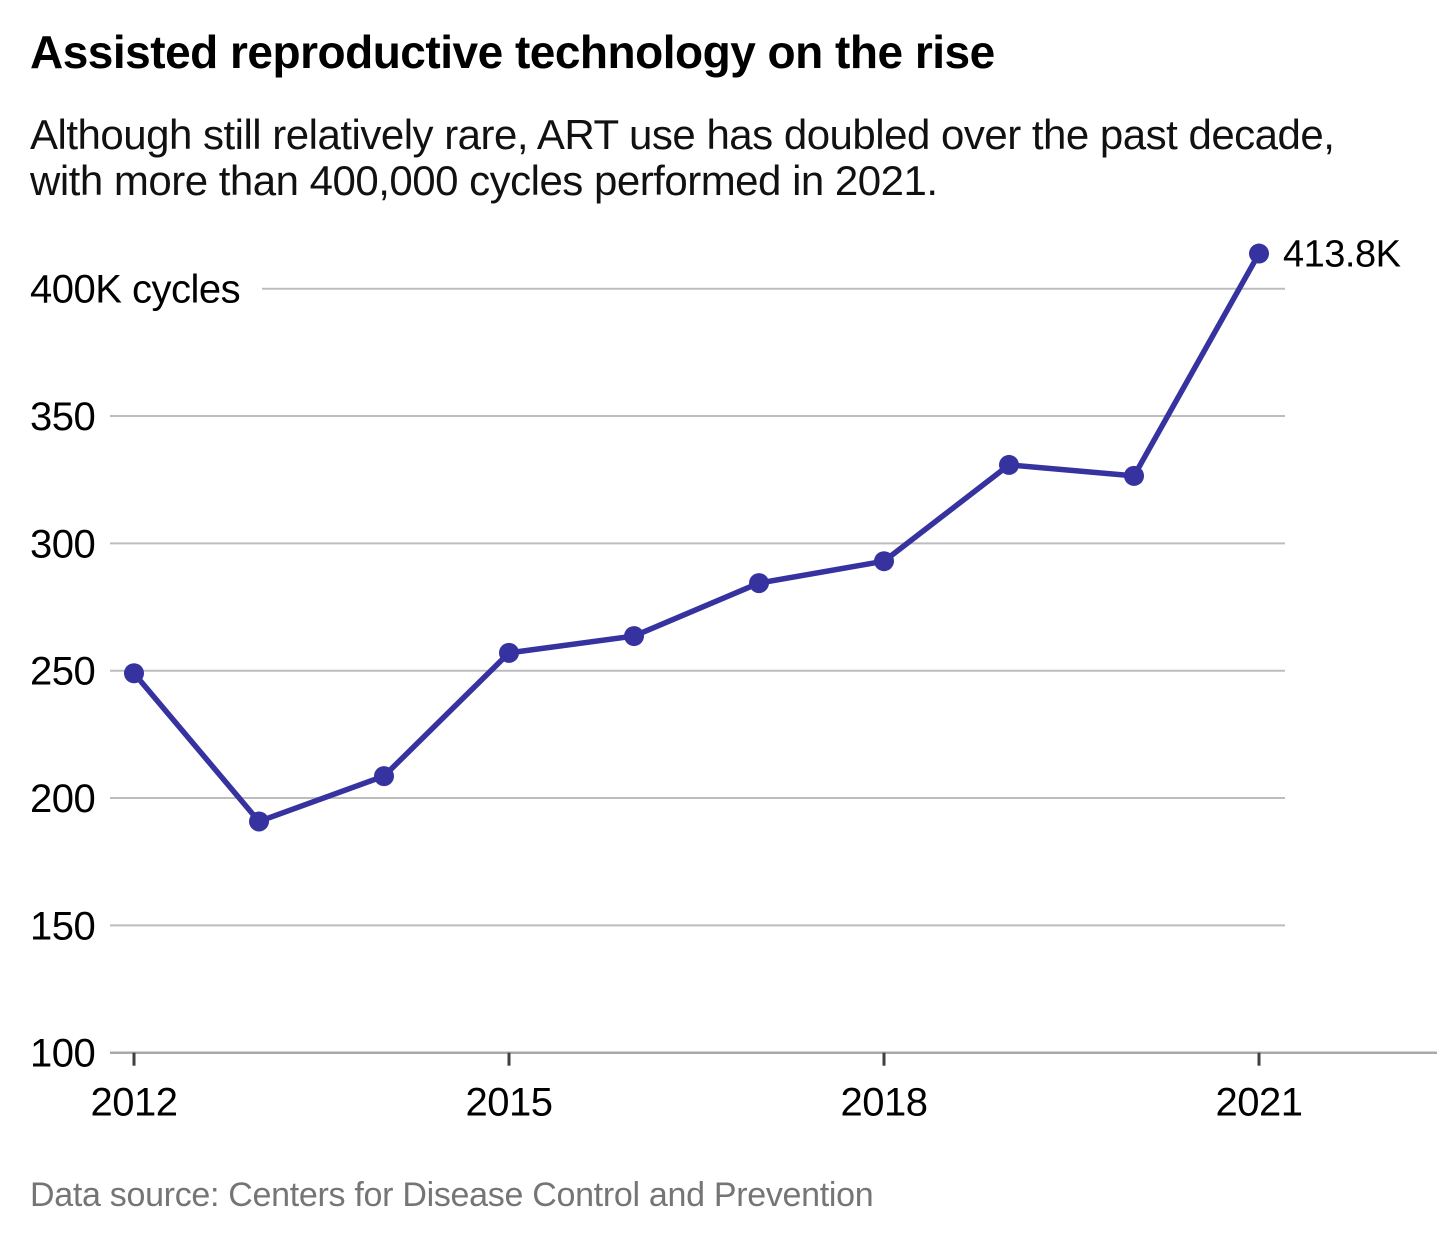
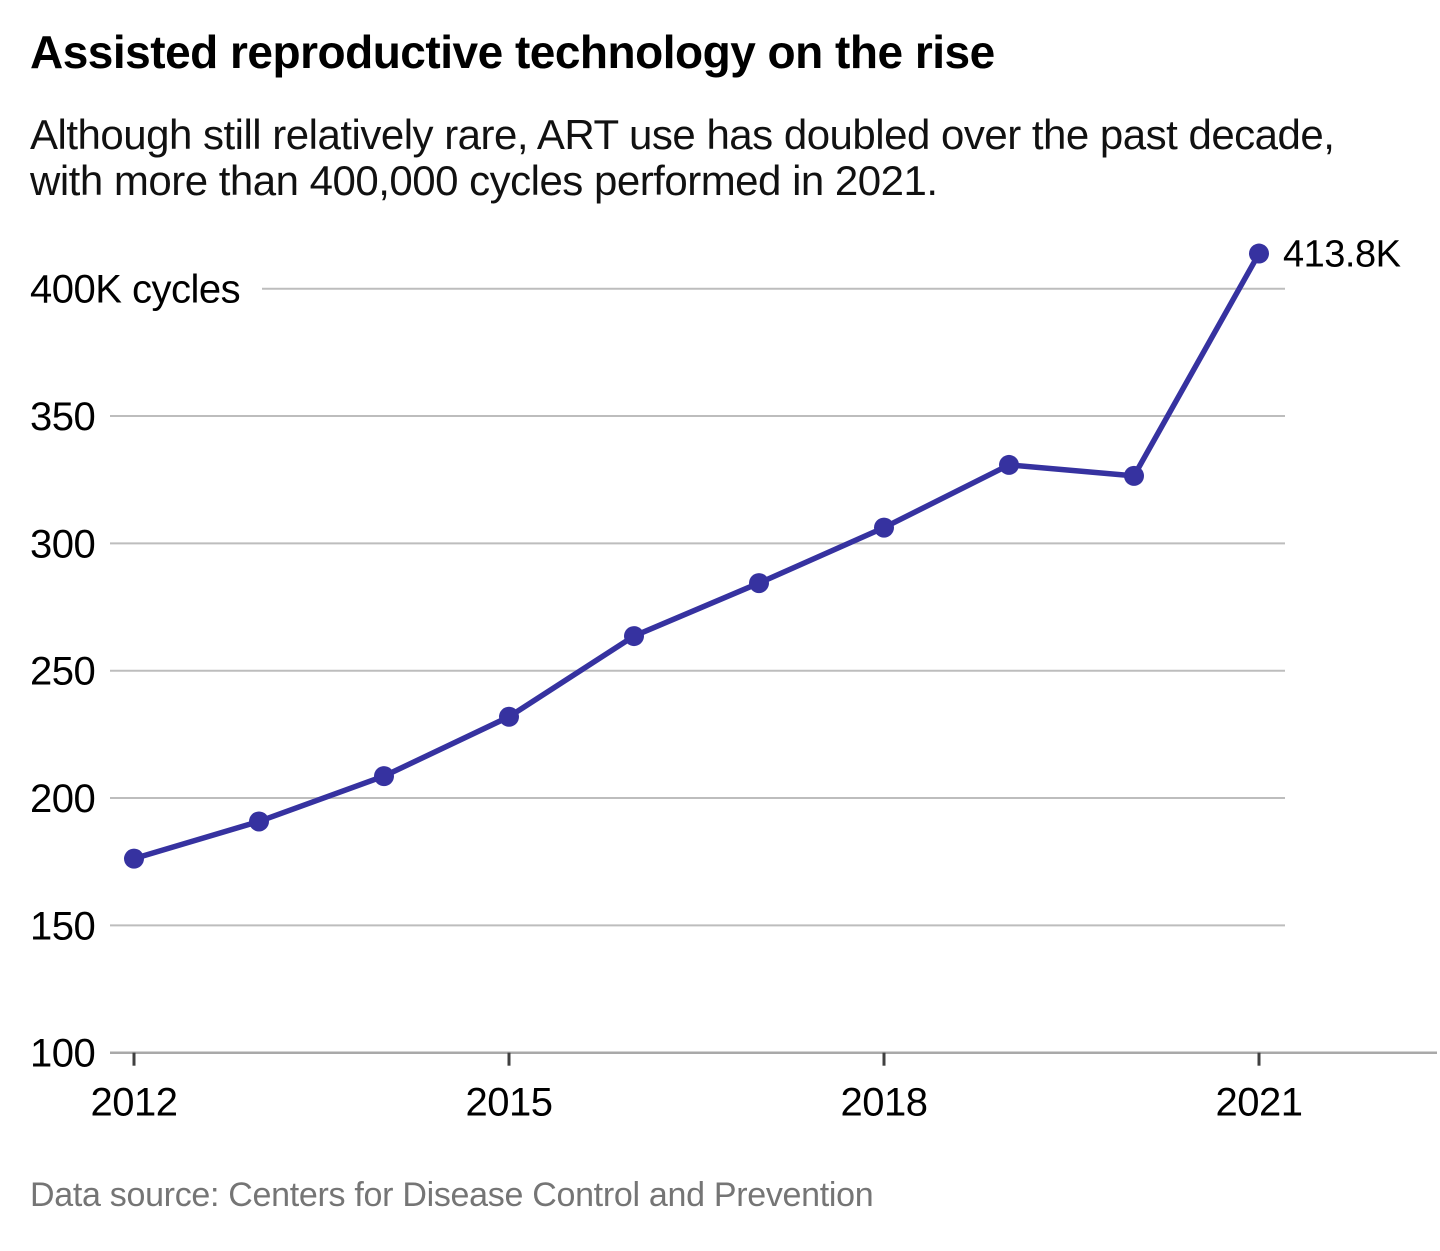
2012: 249 -> 176
2015: 257 -> 232
2018: 293 -> 306
